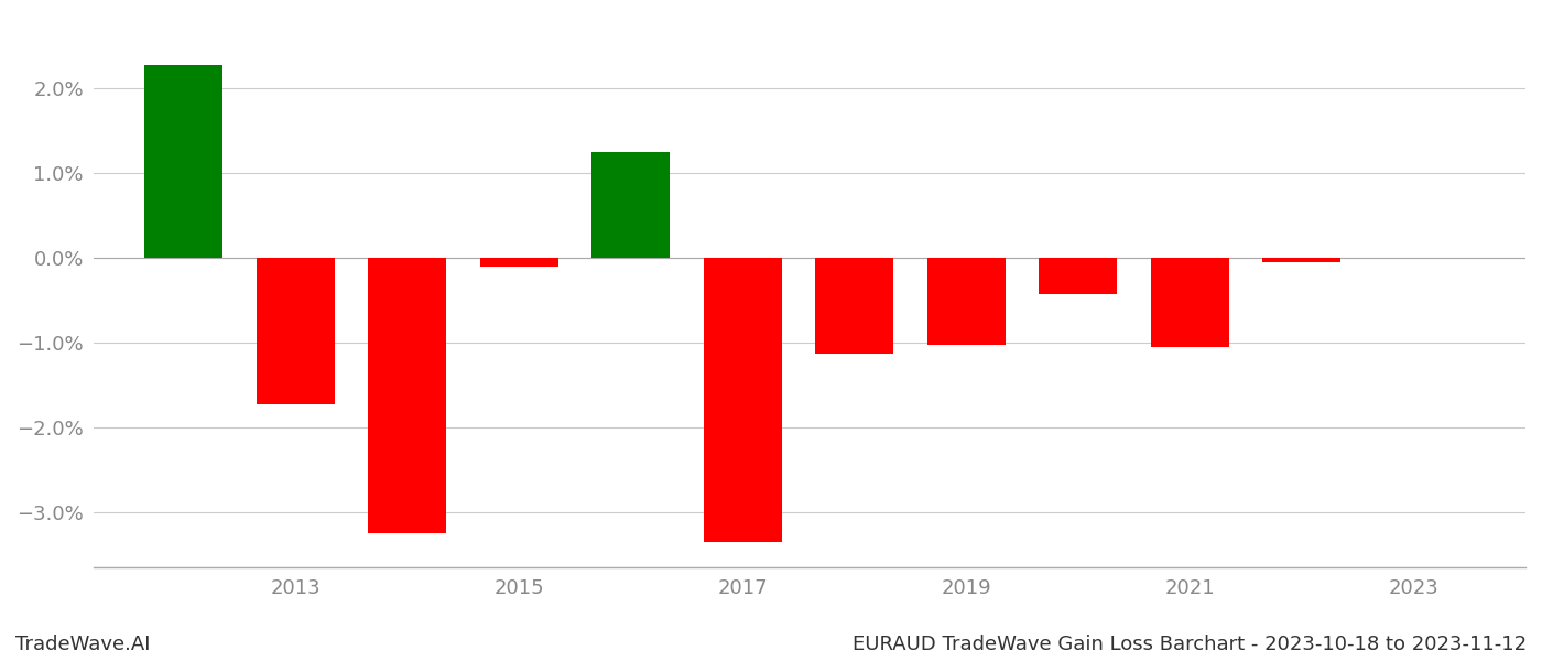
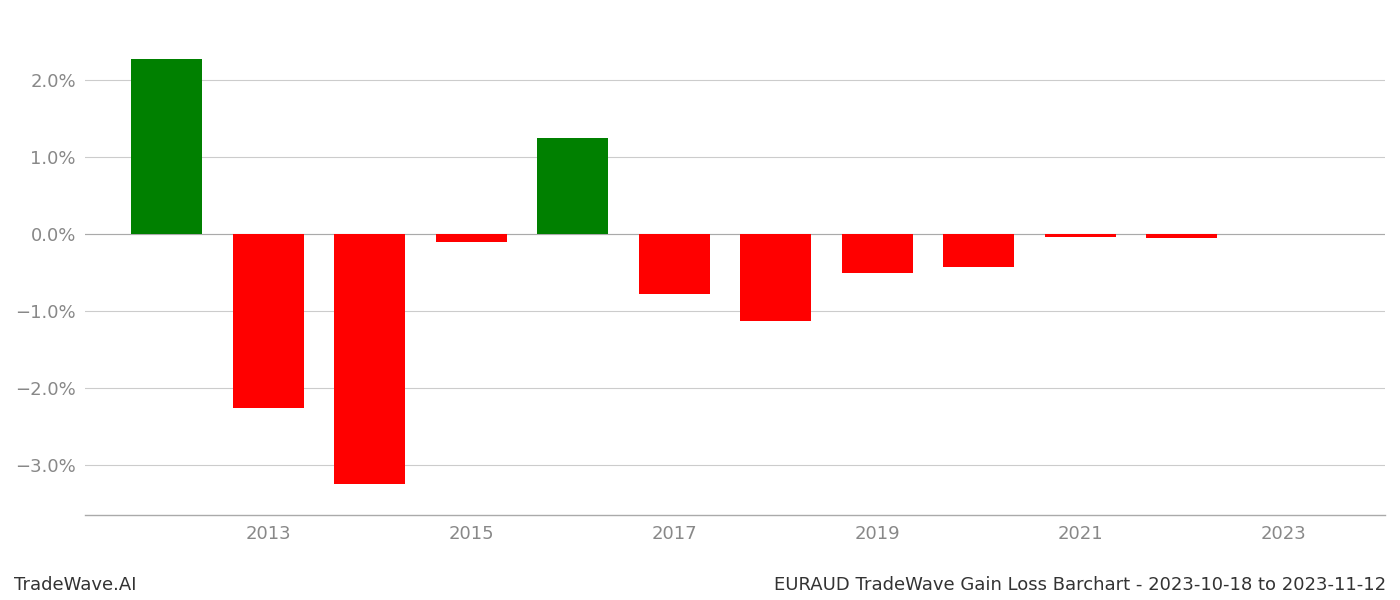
2013: -1.72% -> -2.26%
2017: -3.35% -> -0.78%
2019: -1.02% -> -0.50%
2021: -1.05% -> -0.04%
